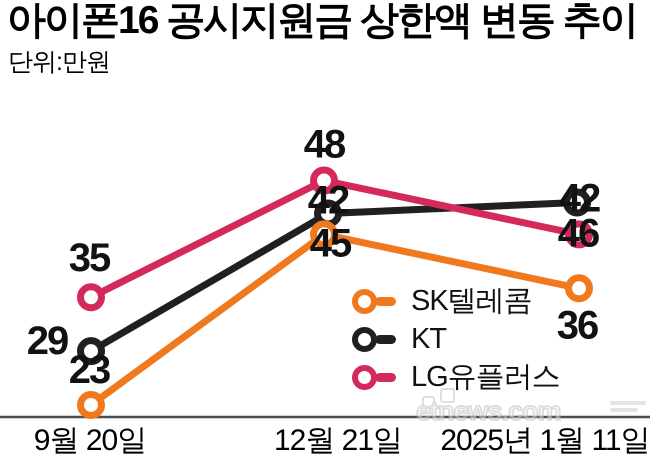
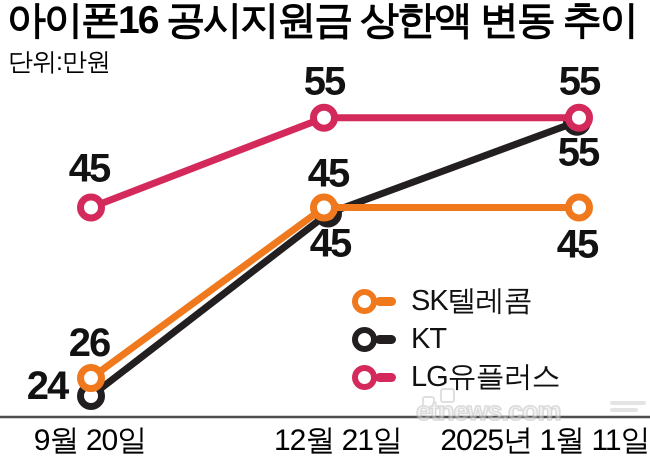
SK텔레콤/9월 20일: 23 -> 26
KT/9월 20일: 29 -> 24
LG유플러스/9월 20일: 35 -> 45
SK텔레콤/12월 21일: 42 -> 45
LG유플러스/12월 21일: 48 -> 55
SK텔레콤/2025년 1월 11일: 36 -> 45
KT/2025년 1월 11일: 46 -> 55
LG유플러스/2025년 1월 11일: 42 -> 55
